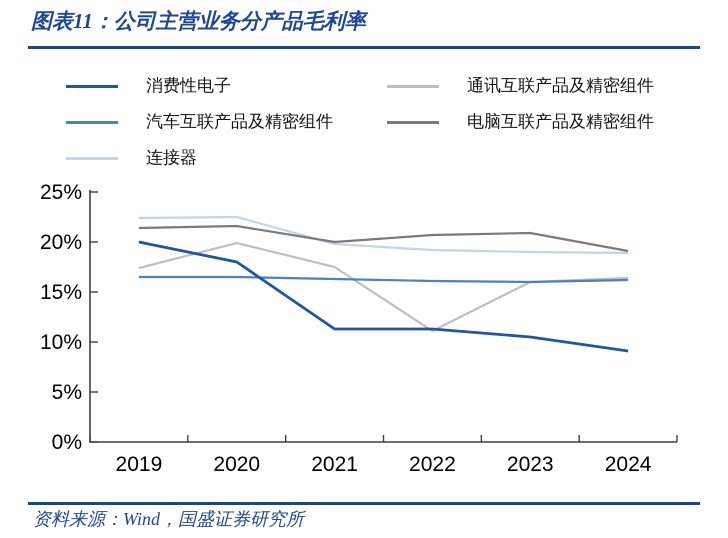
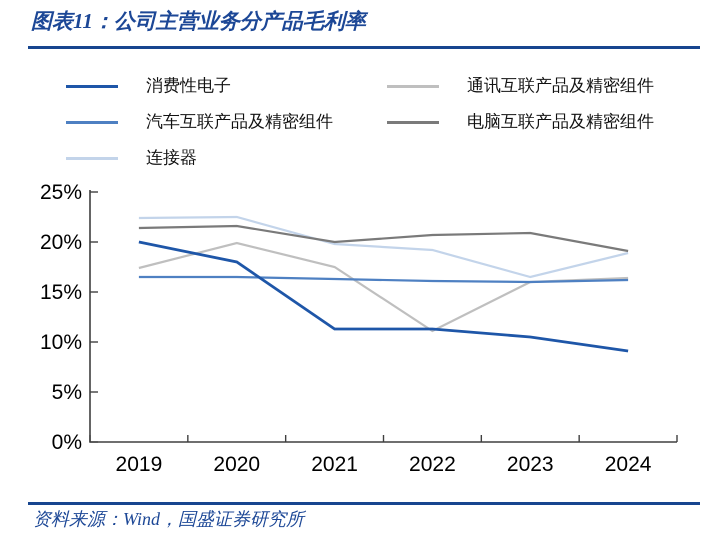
连接器/2023: 19.0% -> 16.5%
